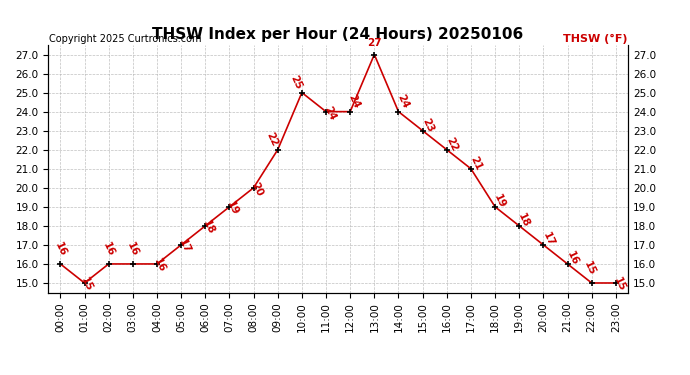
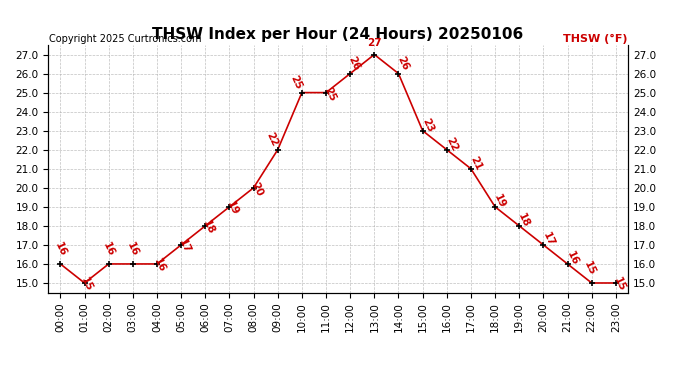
11:00: 24 -> 25
12:00: 24 -> 26
14:00: 24 -> 26
